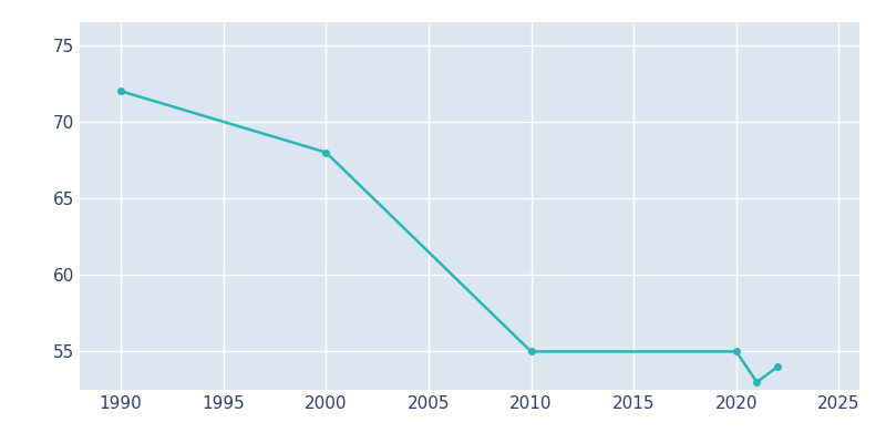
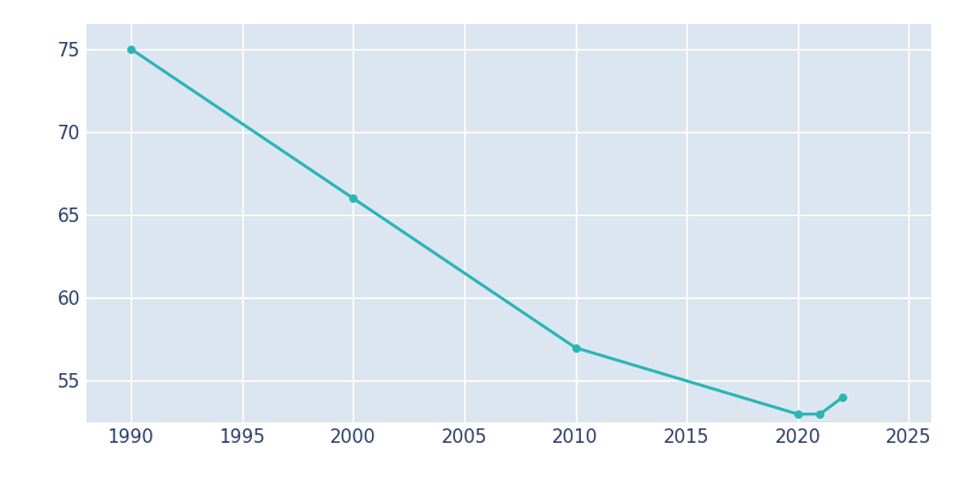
1990: 72 -> 75
2000: 68 -> 66
2010: 55 -> 57
2020: 55 -> 53
